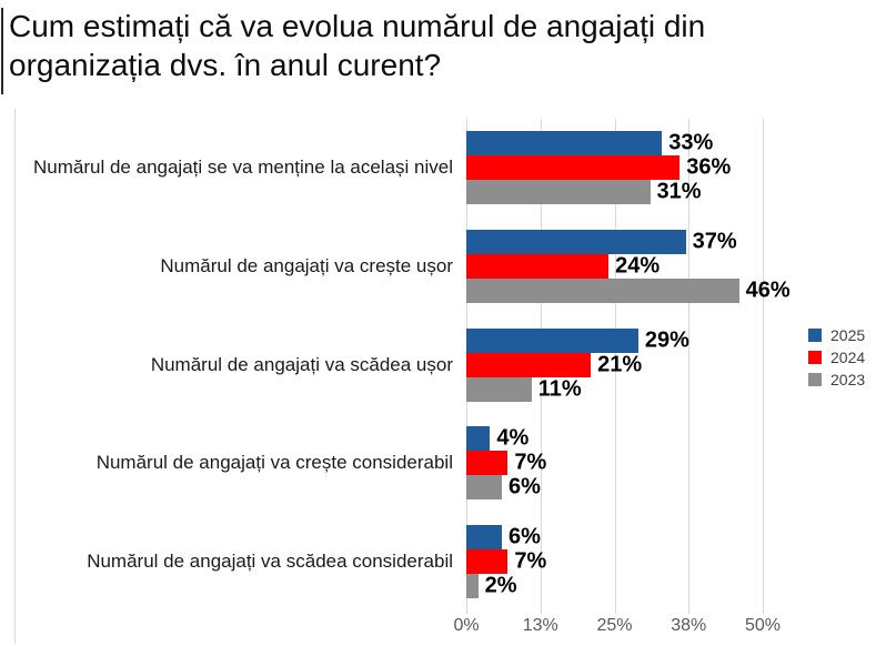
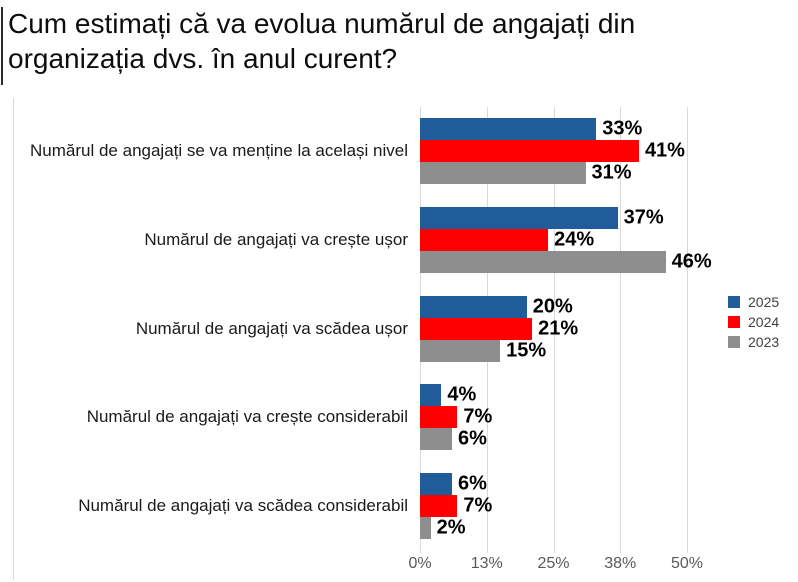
2024/Numărul de angajați se va menține la același nivel: 36% -> 41%
2025/Numărul de angajați va scădea ușor: 29% -> 20%
2023/Numărul de angajați va scădea ușor: 11% -> 15%
